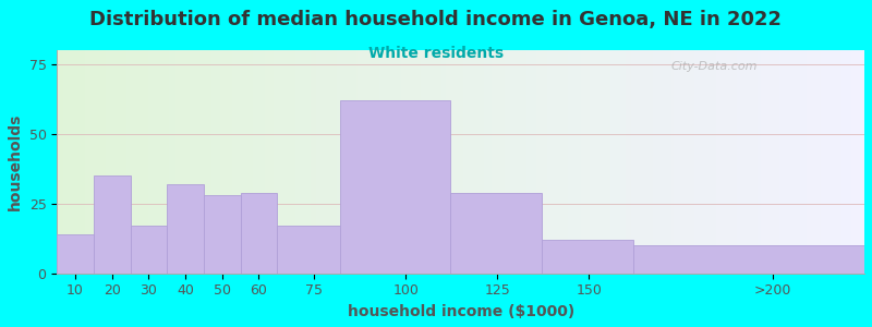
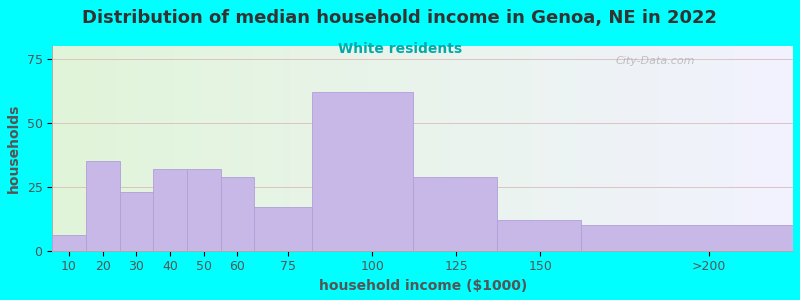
10: 14 -> 6
30: 17 -> 23
50: 28 -> 32
